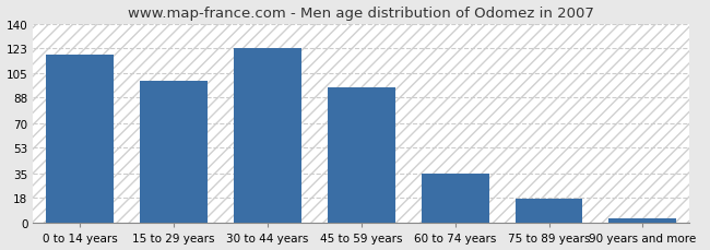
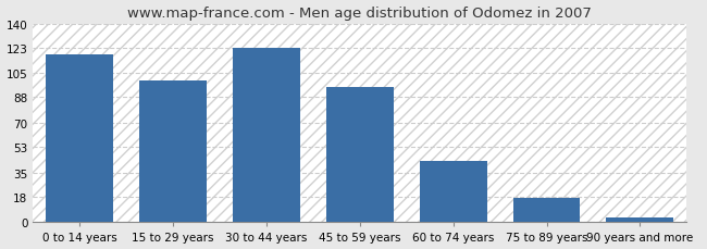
60 to 74 years: 35 -> 43
